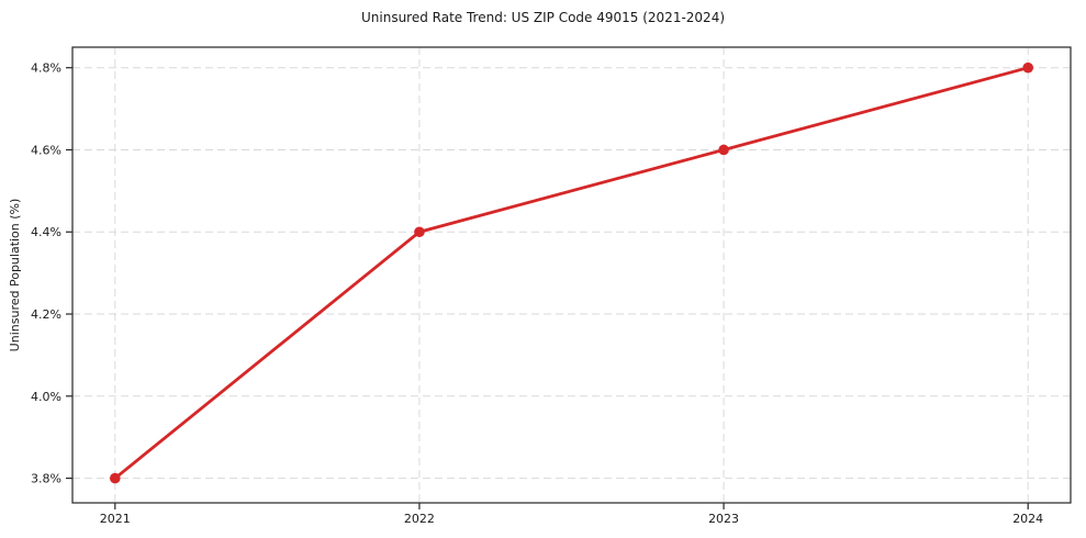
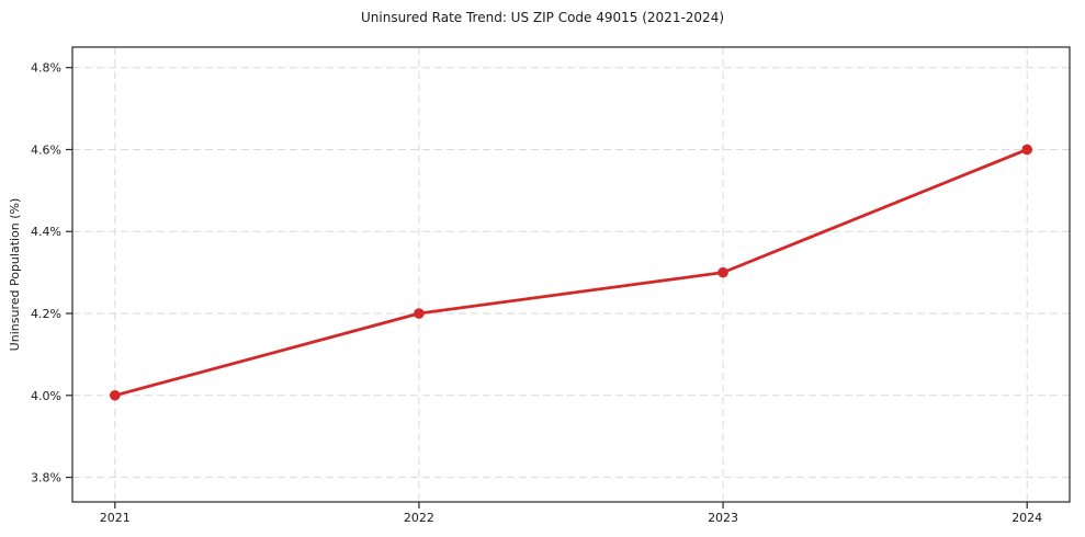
2021: 3.8% -> 4.0%
2022: 4.4% -> 4.2%
2023: 4.6% -> 4.3%
2024: 4.8% -> 4.6%
